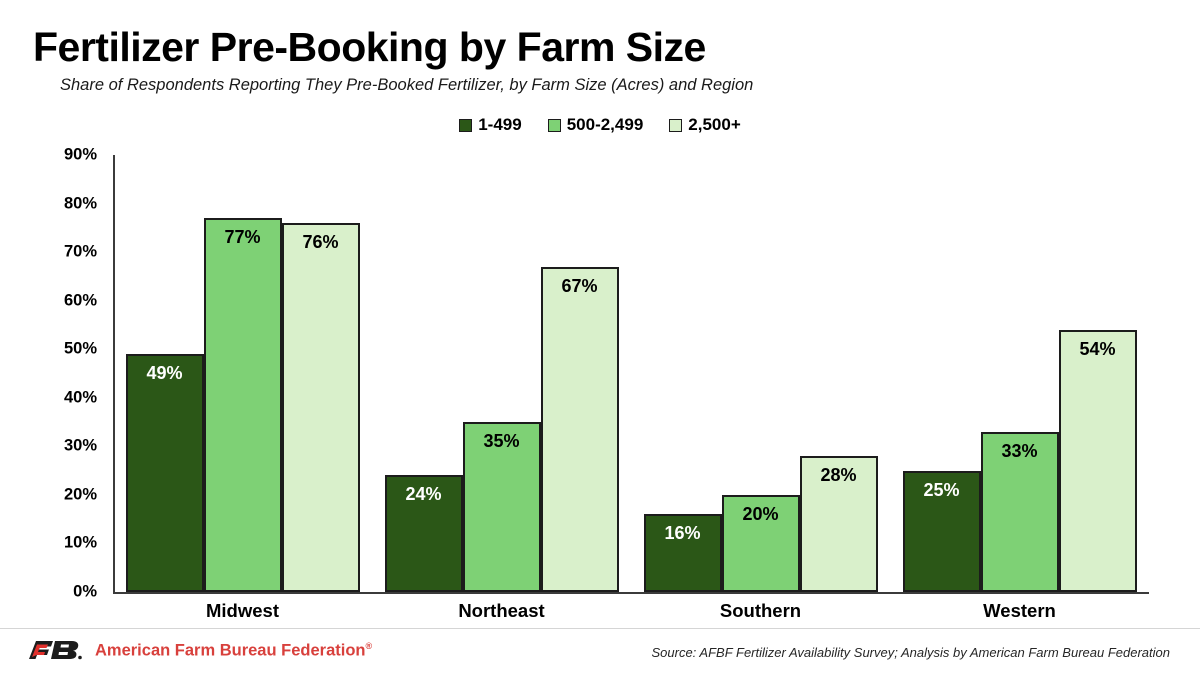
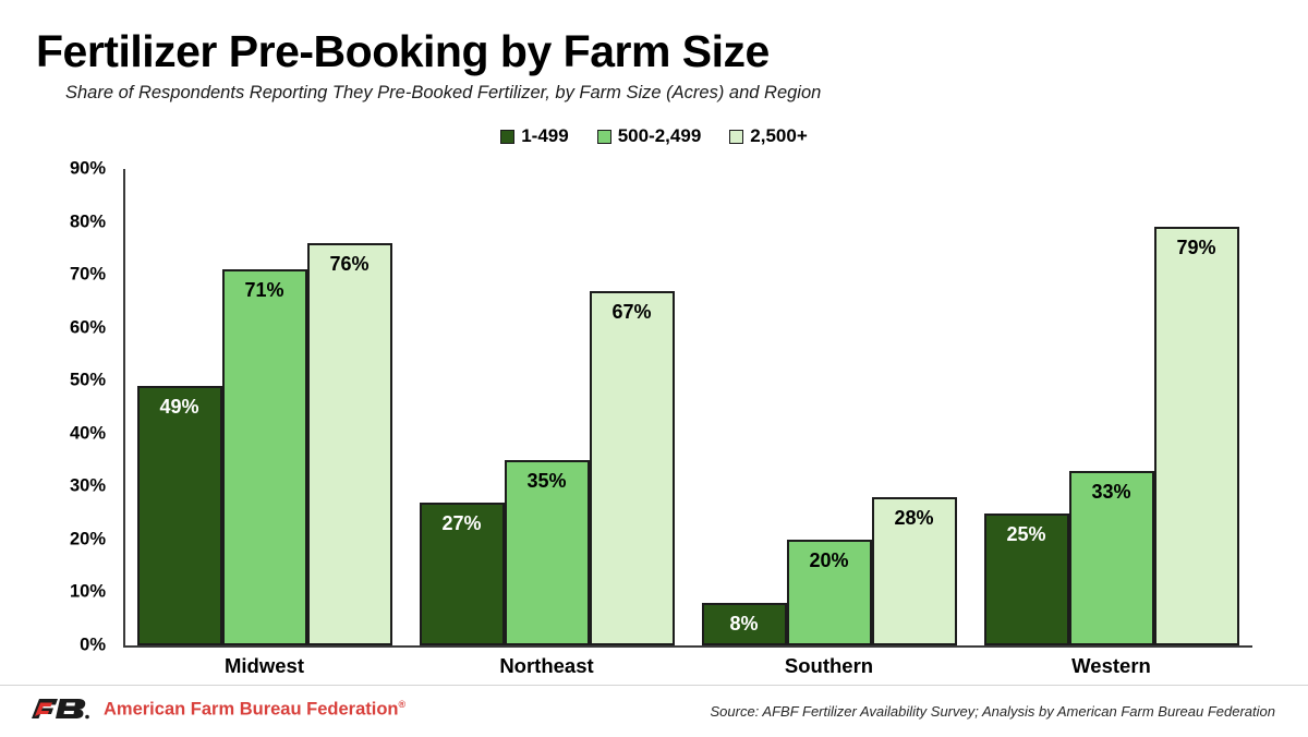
500-2,499/Midwest: 77% -> 71%
1-499/Northeast: 24% -> 27%
1-499/Southern: 16% -> 8%
2,500+/Western: 54% -> 79%
